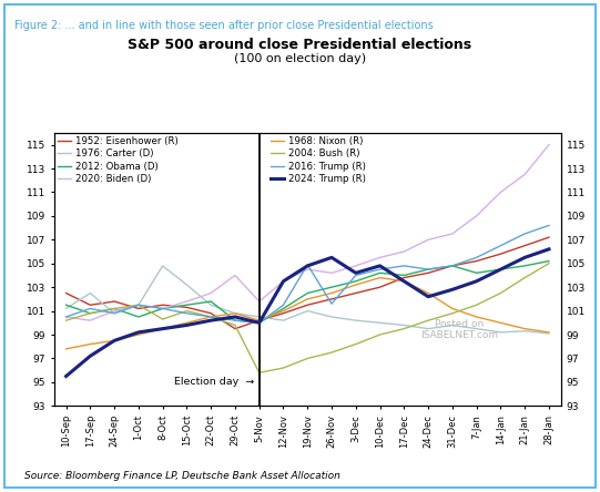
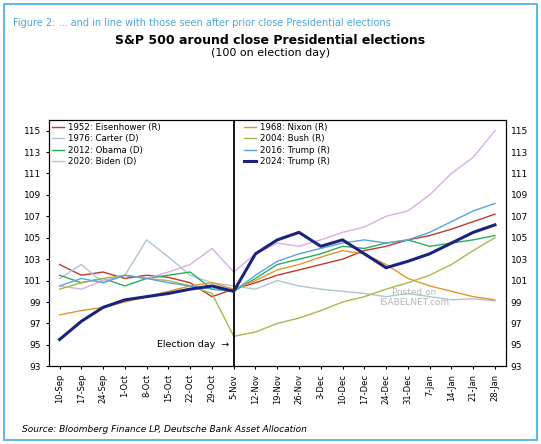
2004: Bush (R)/8-Oct: 100.3 -> 101.2
2016: Trump (R)/19-Nov: 104.9 -> 102.8
2016: Trump (R)/26-Nov: 101.6 -> 103.5
